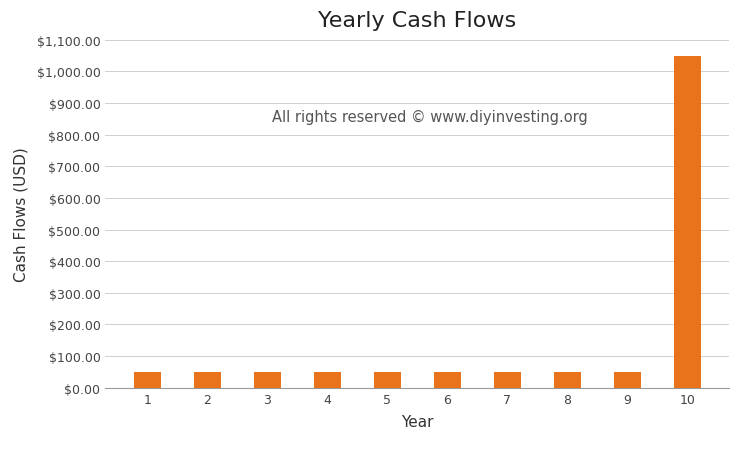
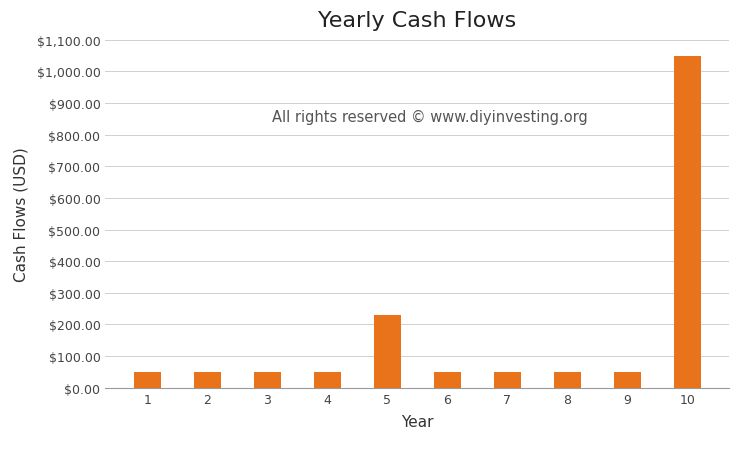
5: $50 -> $230
